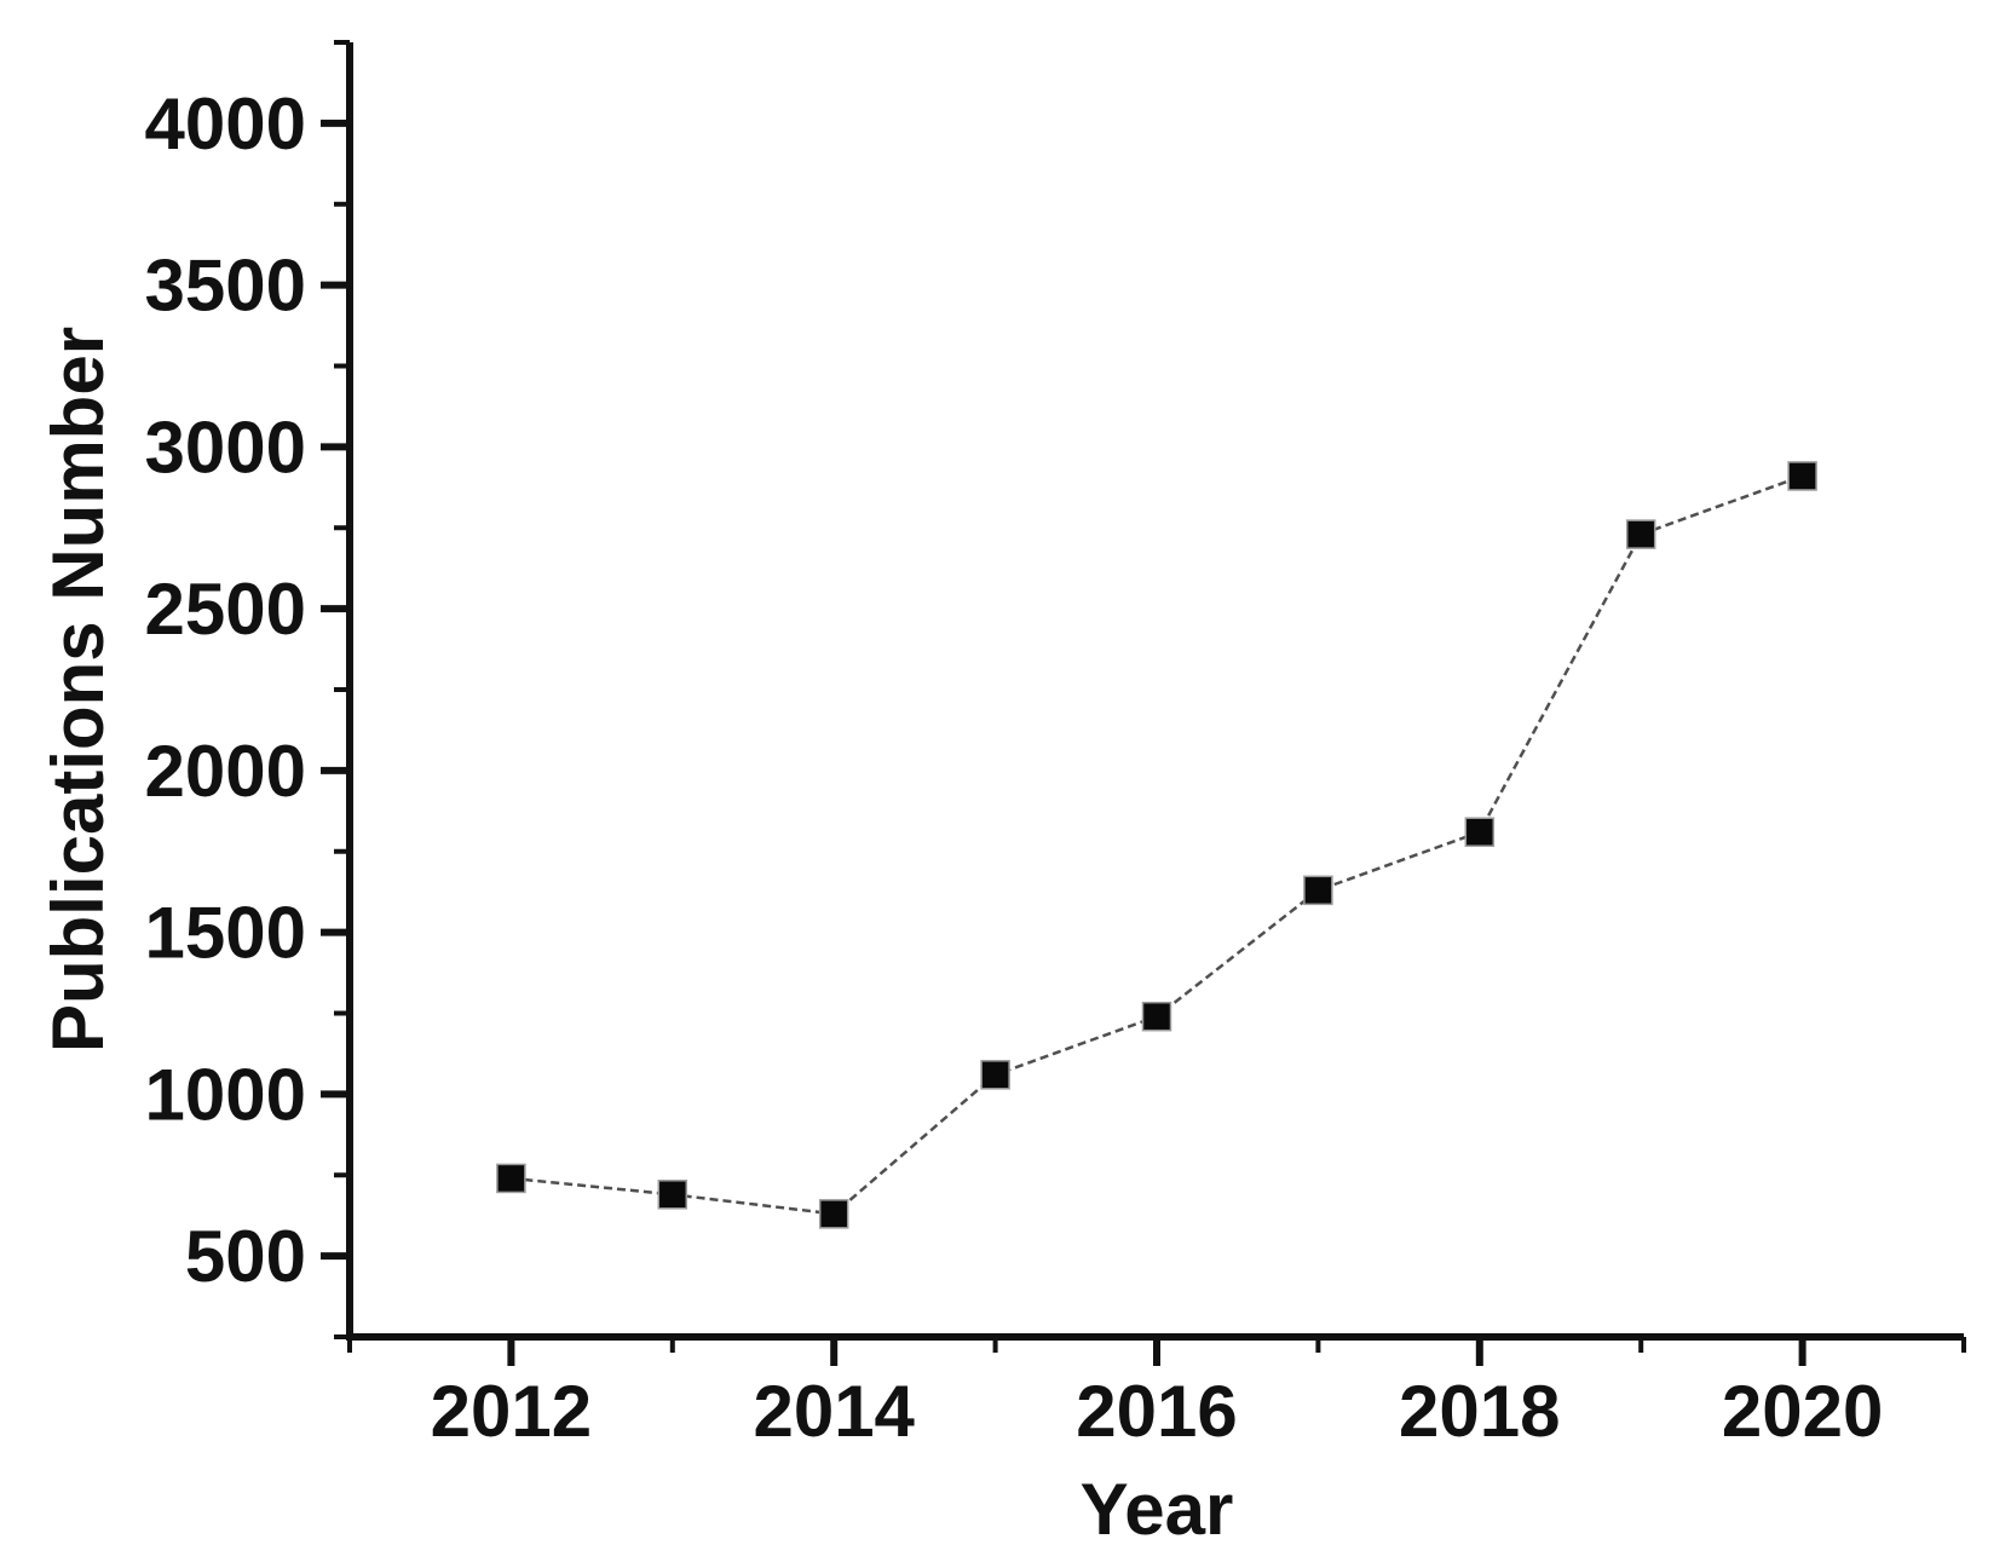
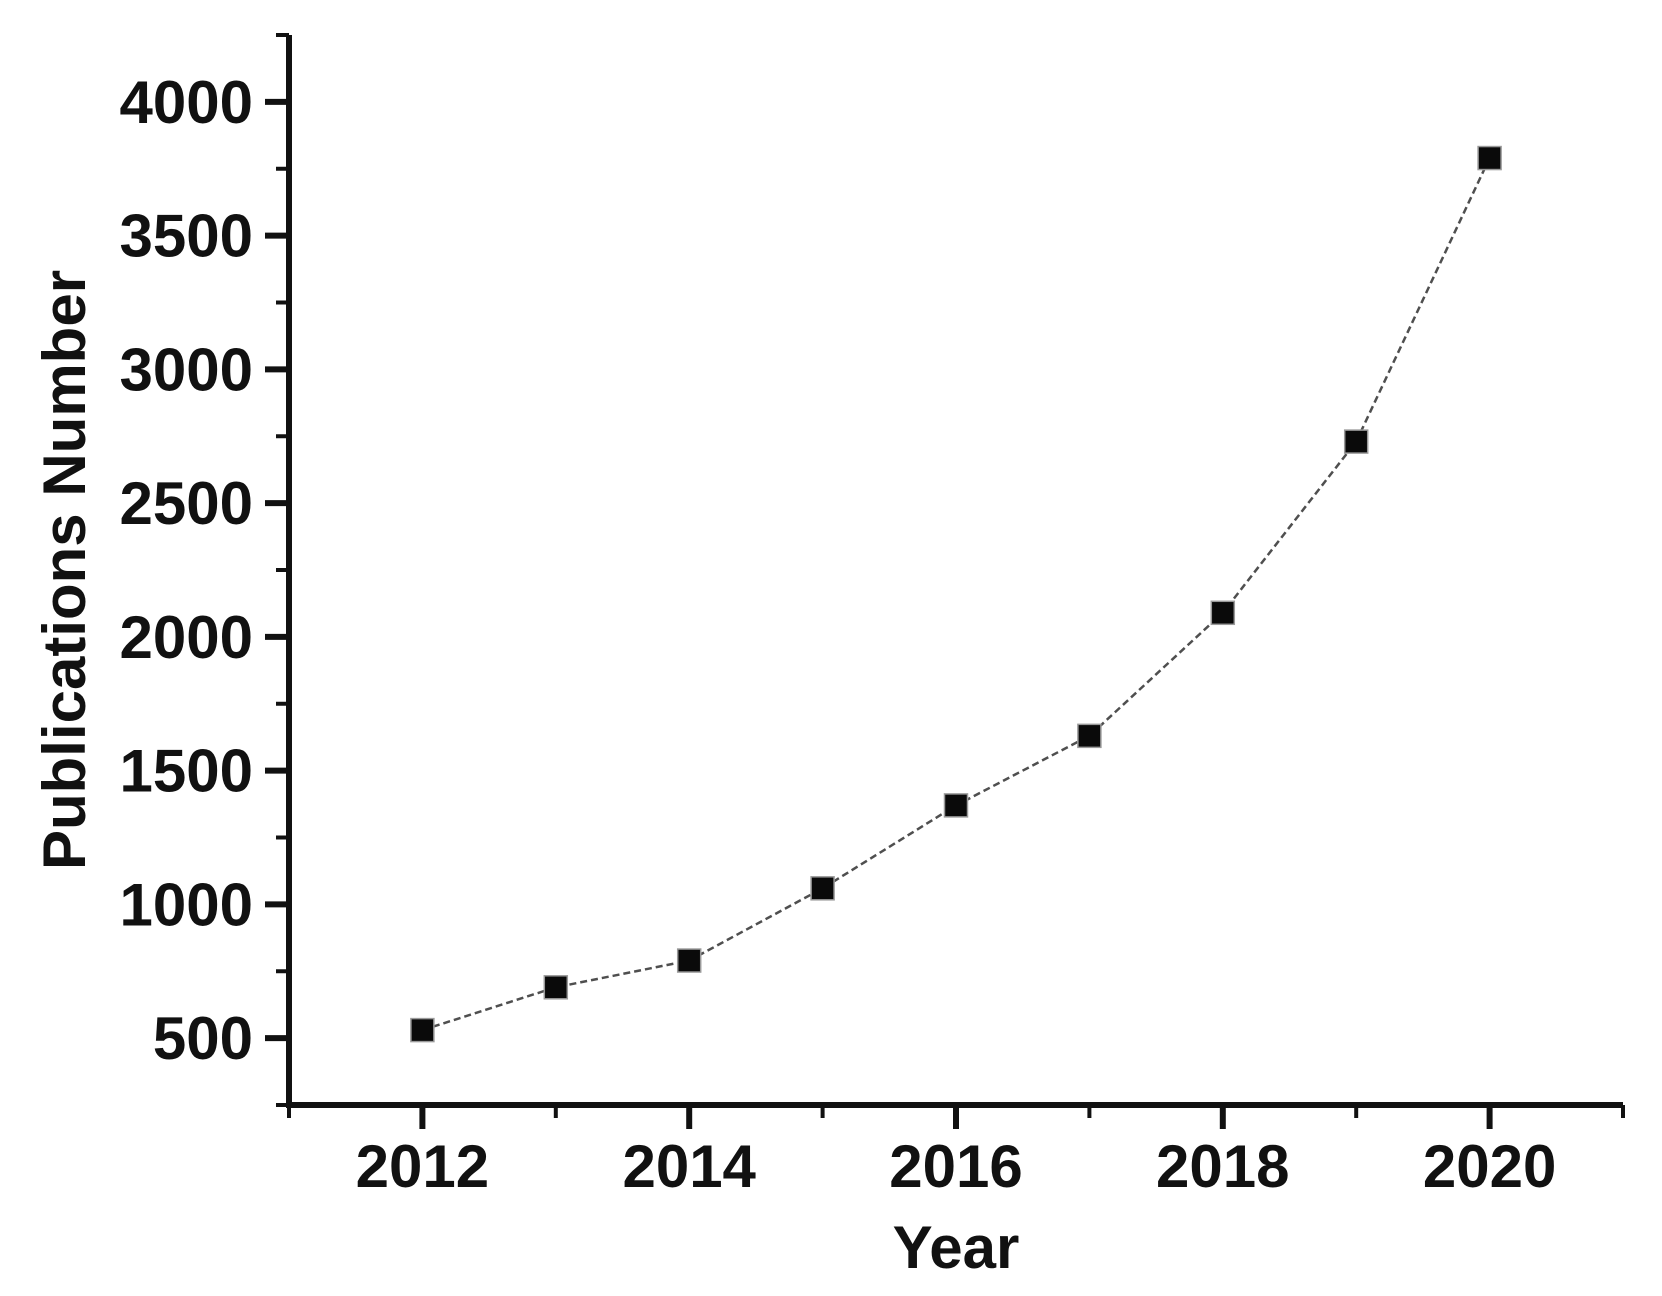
2012: 740 -> 530
2014: 630 -> 790
2016: 1240 -> 1370
2018: 1810 -> 2090
2020: 2910 -> 3790
